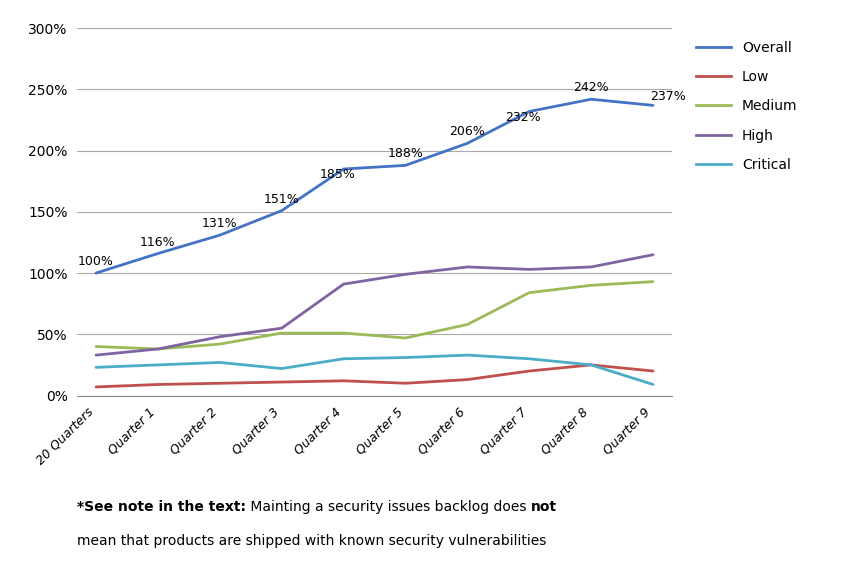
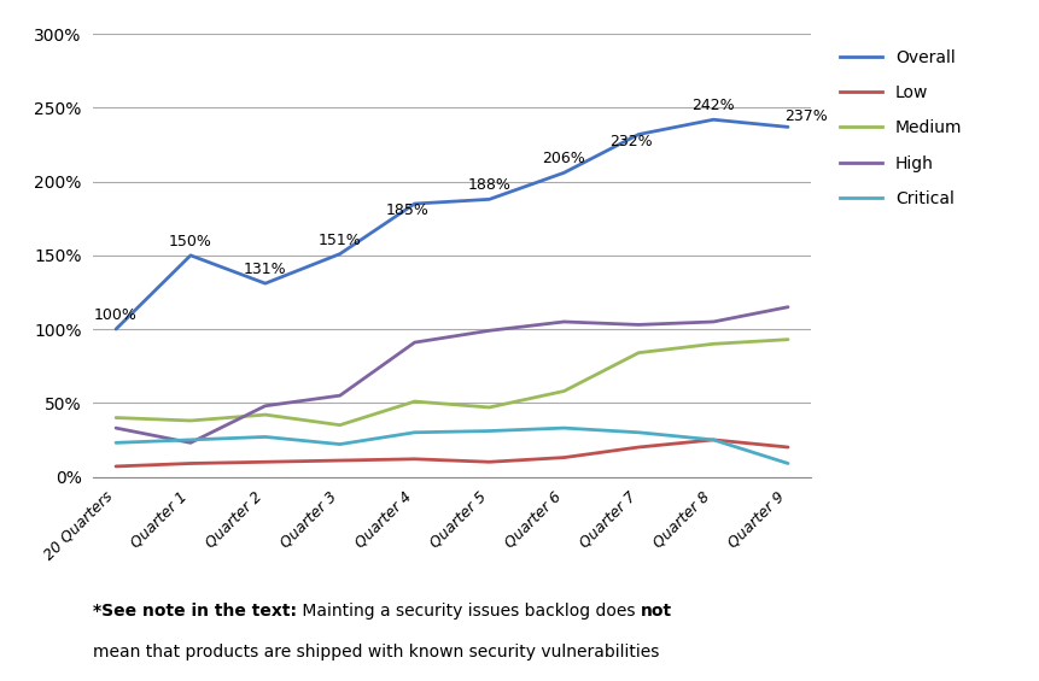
Overall/Quarter 1: 116% -> 150%
High/Quarter 1: 38% -> 23%
Medium/Quarter 3: 51% -> 35%
